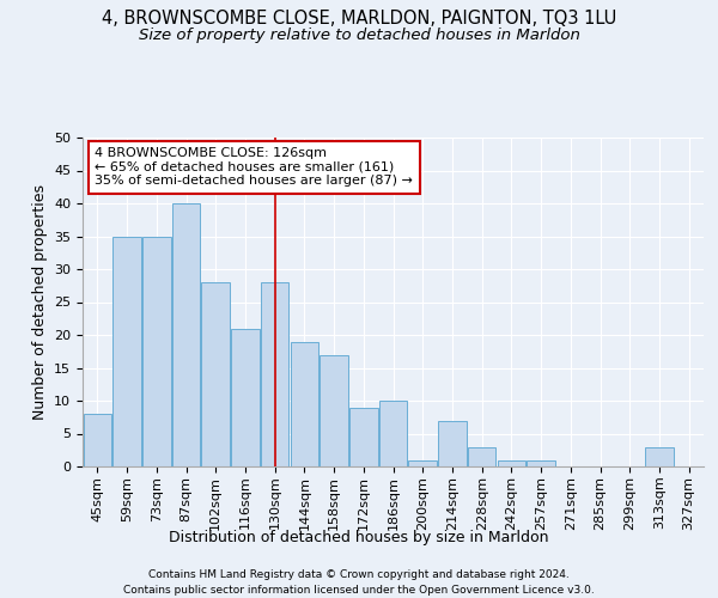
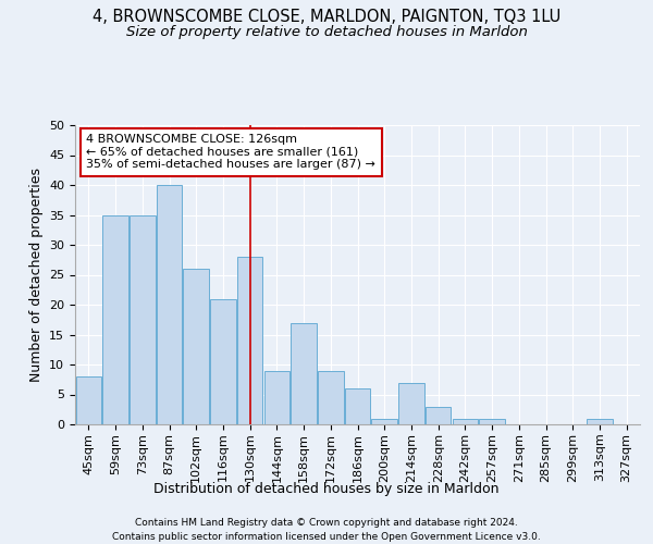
102sqm: 28 -> 26
144sqm: 19 -> 9
186sqm: 10 -> 6
313sqm: 3 -> 1
